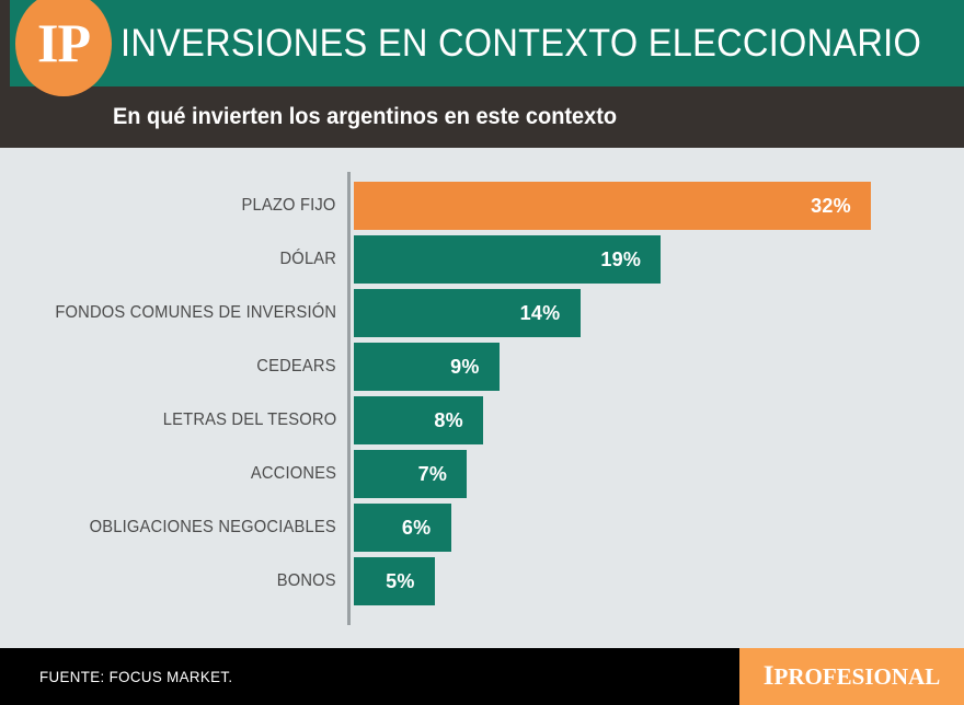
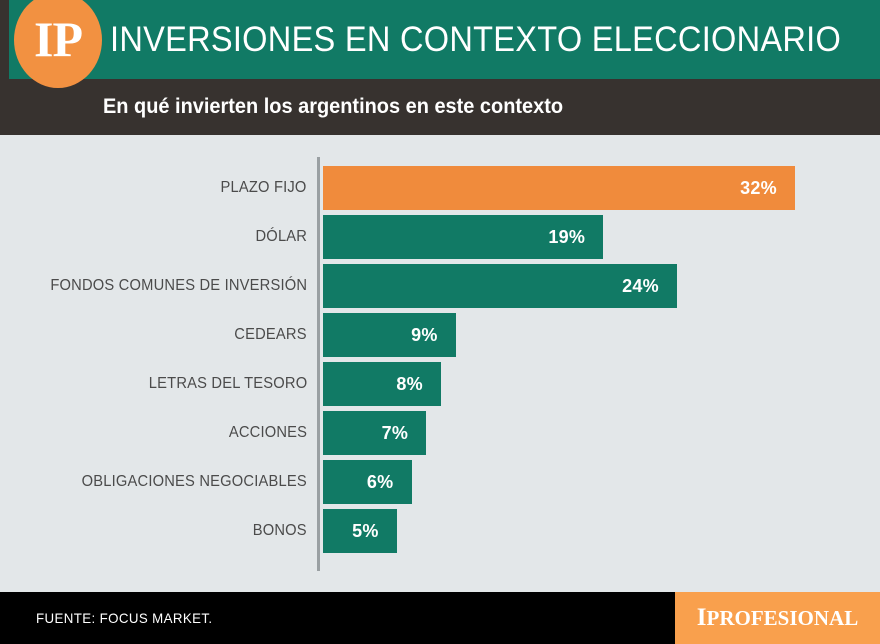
FONDOS COMUNES DE INVERSIÓN: 14% -> 24%
